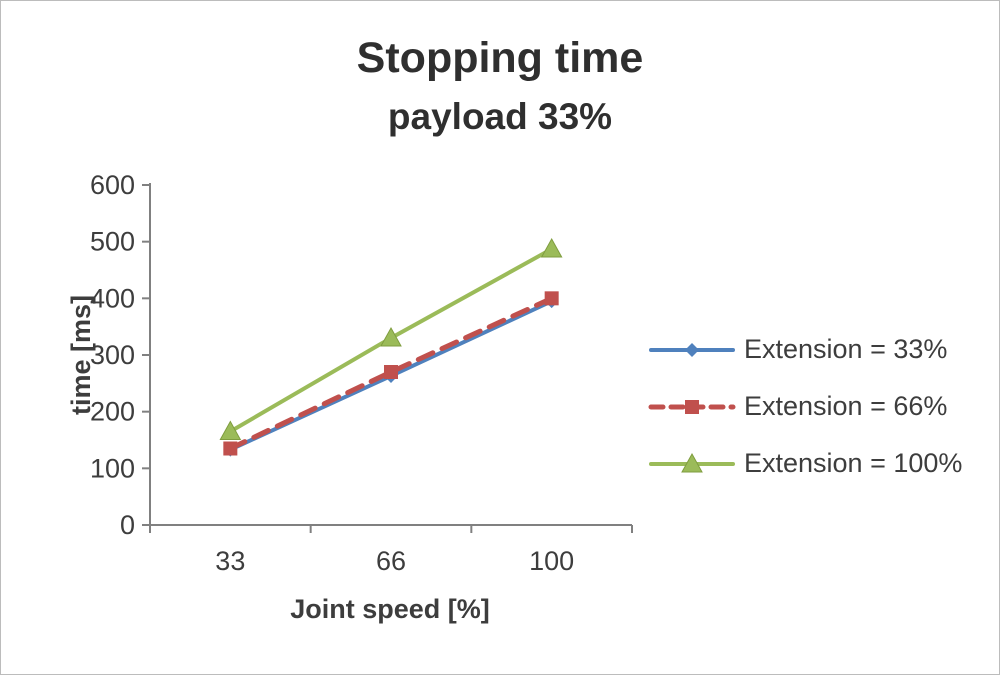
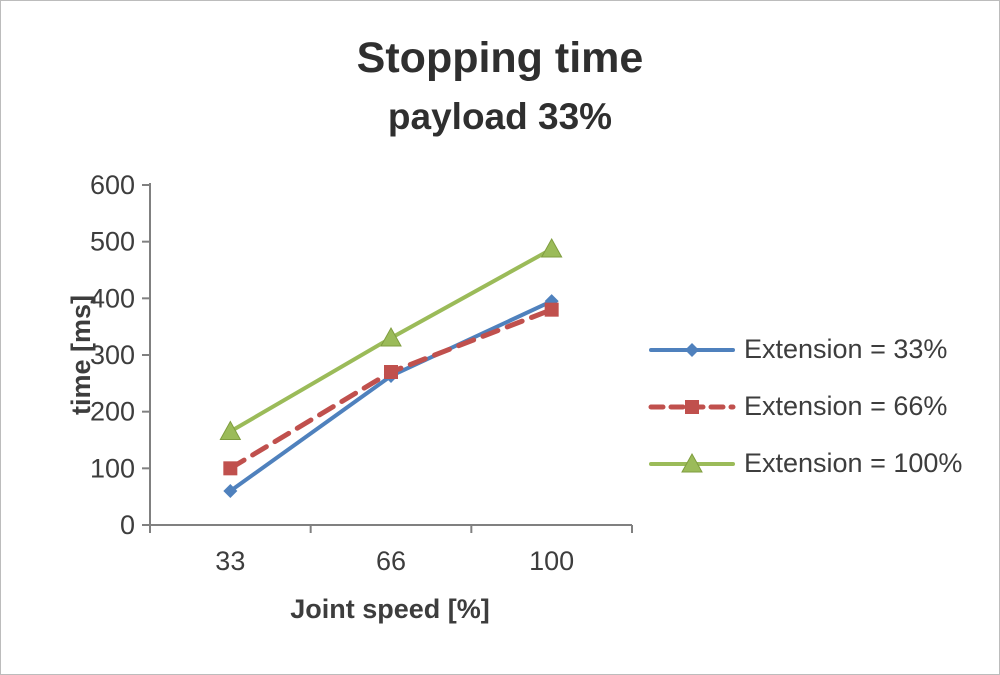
Extension = 33%/33: 130 -> 60
Extension = 66%/33: 140 -> 100
Extension = 66%/100: 400 -> 380
